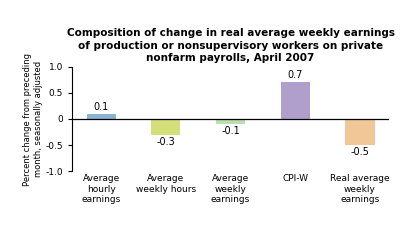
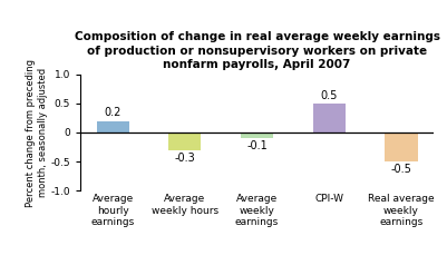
Average hourly earnings: 0.1 -> 0.2
CPI-W: 0.7 -> 0.5
